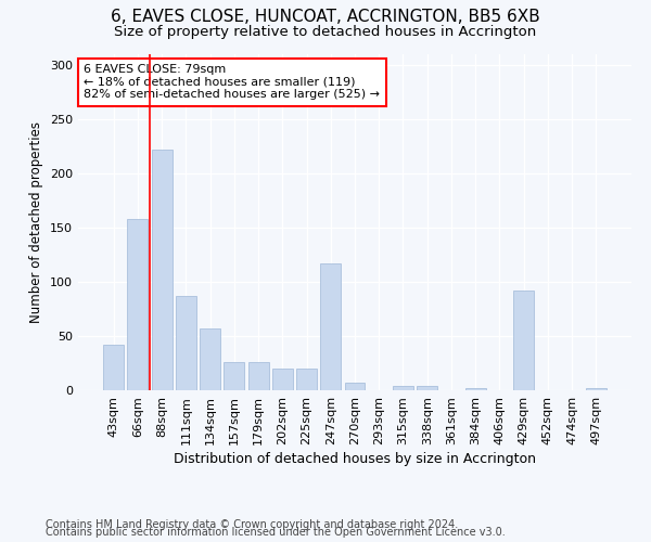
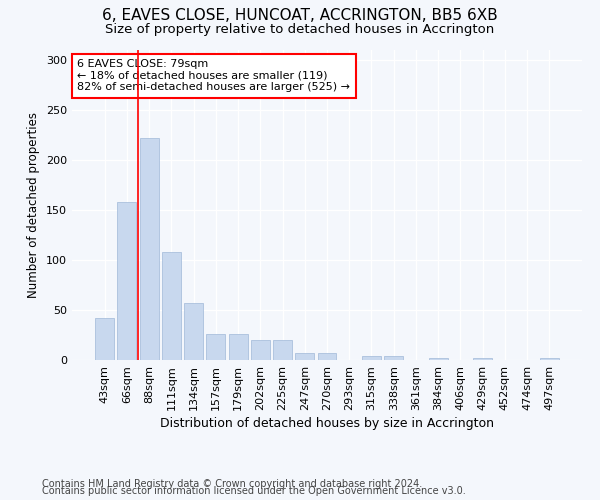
111sqm: 87 -> 108
247sqm: 117 -> 7
429sqm: 92 -> 2
